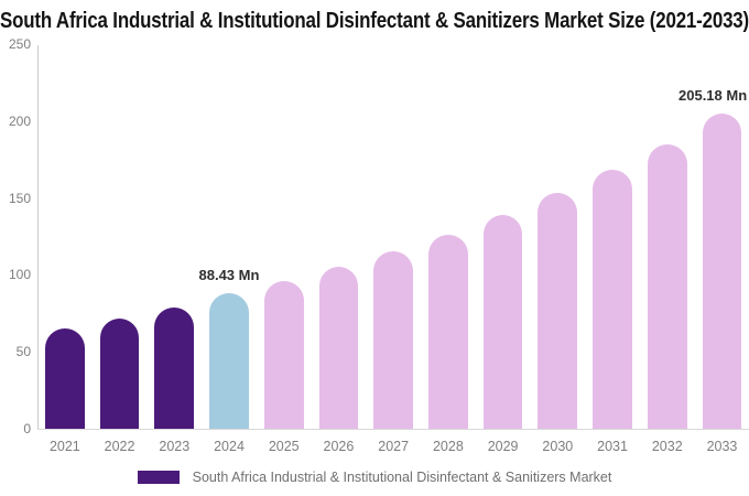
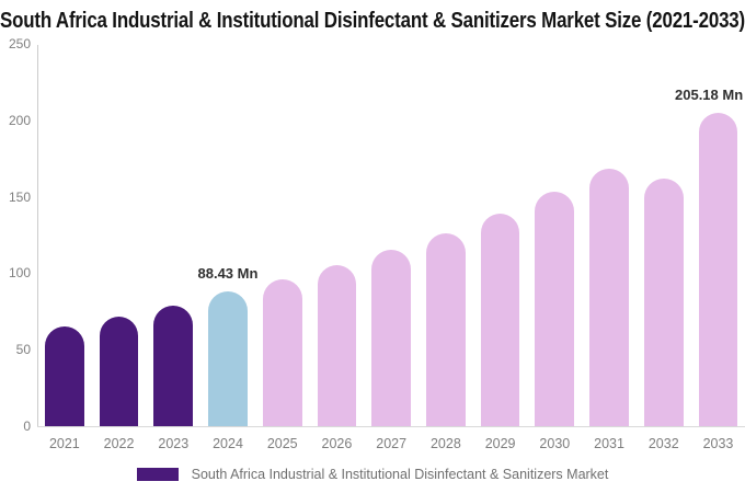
2032: 185 -> 162
